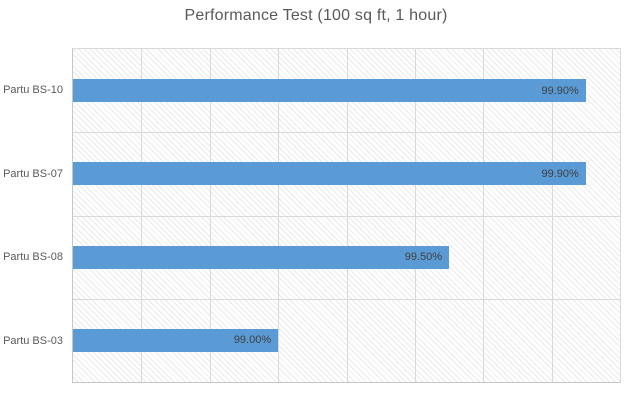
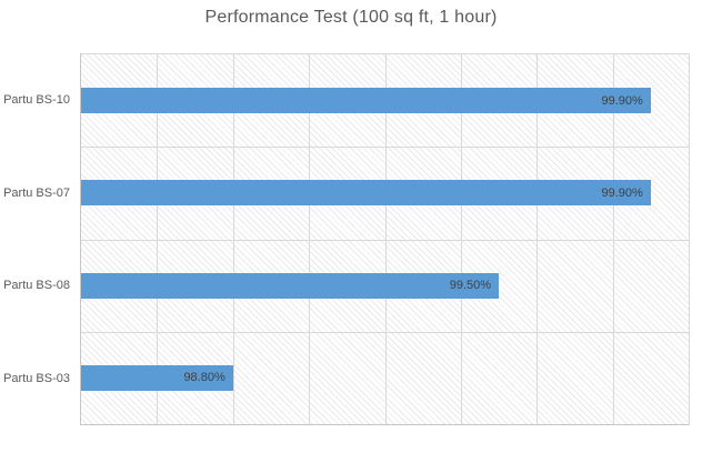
Partu BS-03: 99.00% -> 98.80%
